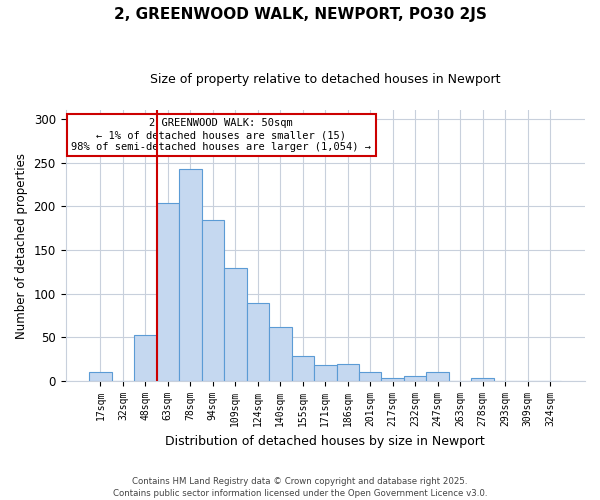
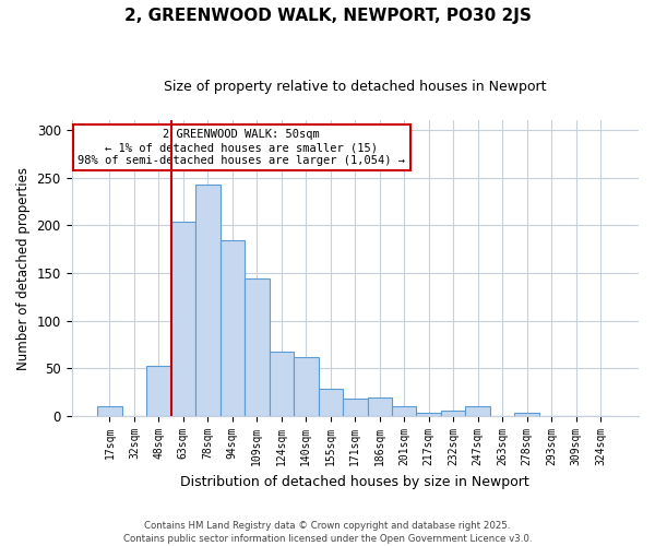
109sqm: 130 -> 144
124sqm: 89 -> 68
